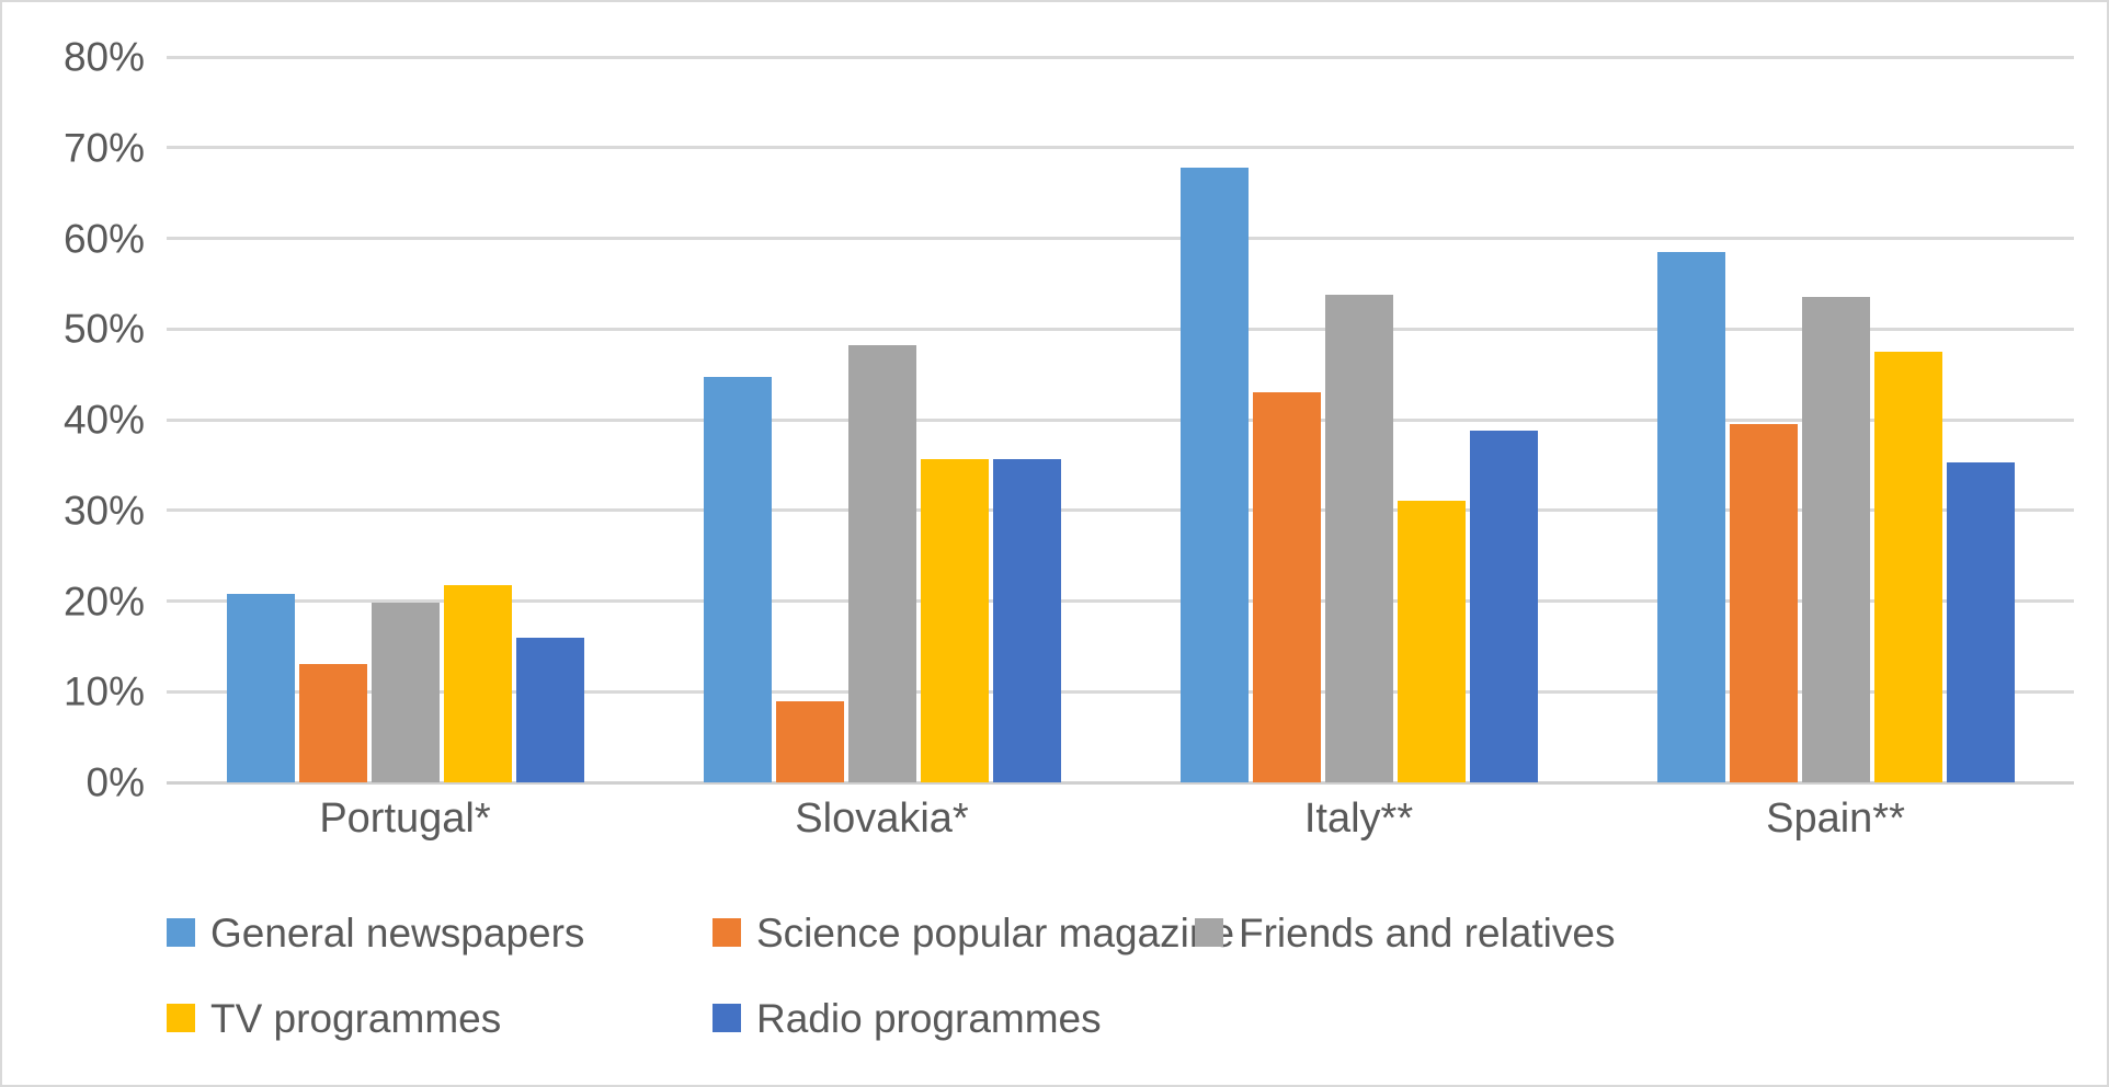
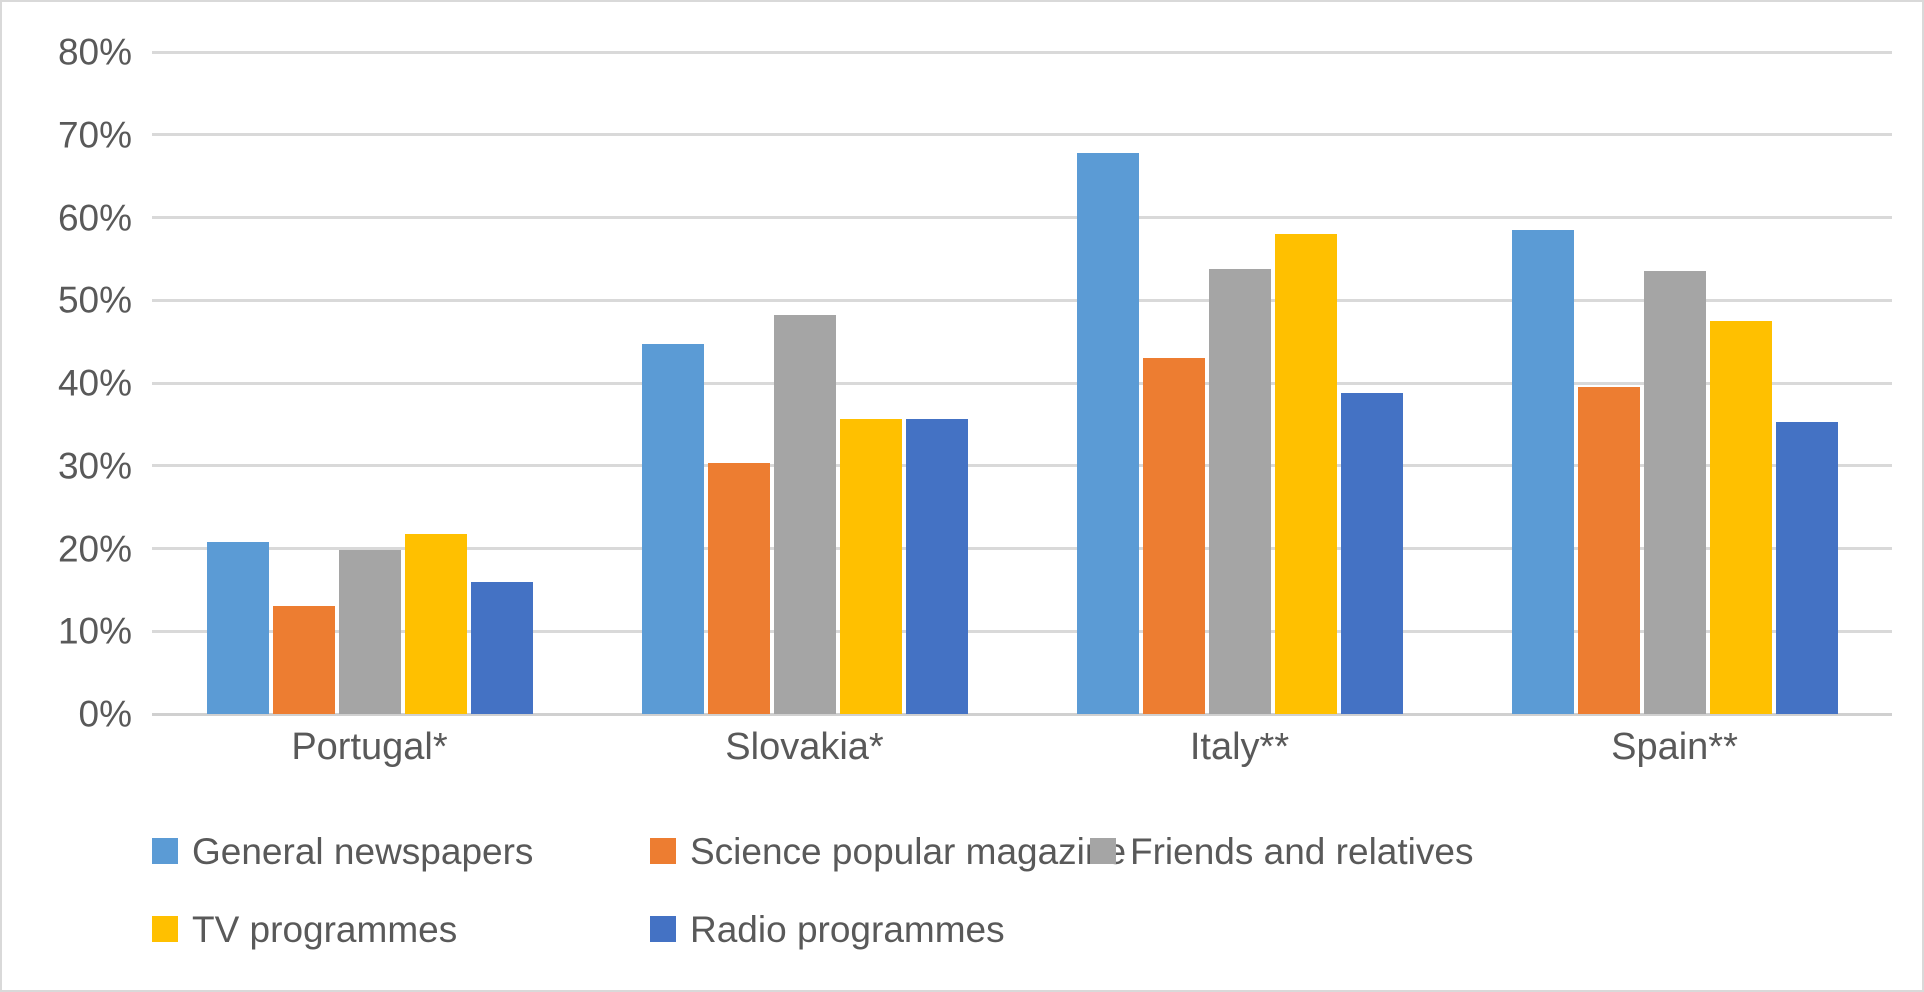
Science popular magazine/Slovakia*: 9% -> 30%
TV programmes/Italy**: 31% -> 58%
